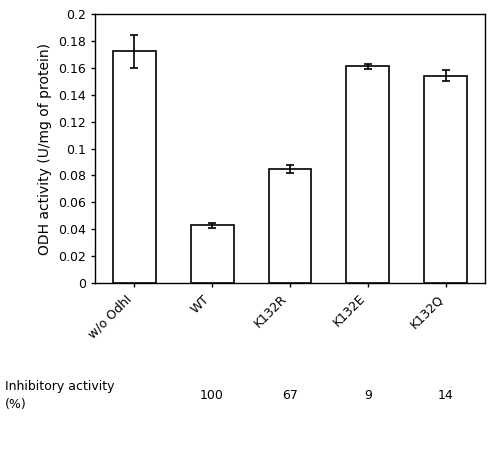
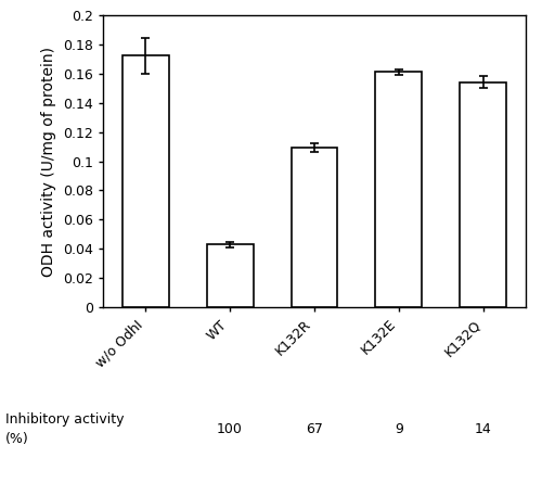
K132R: 0.085 -> 0.109
